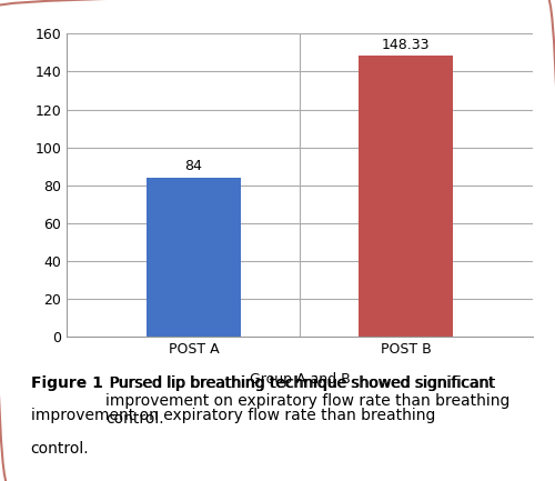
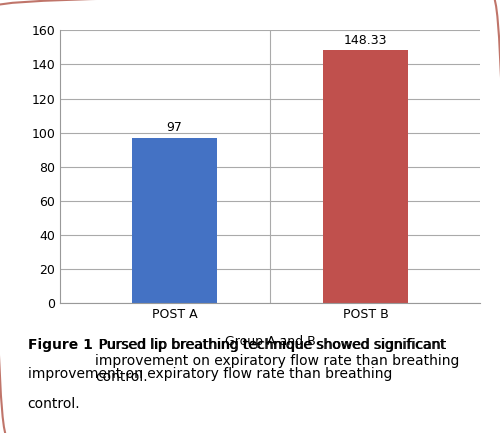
POST A: 84 -> 97
